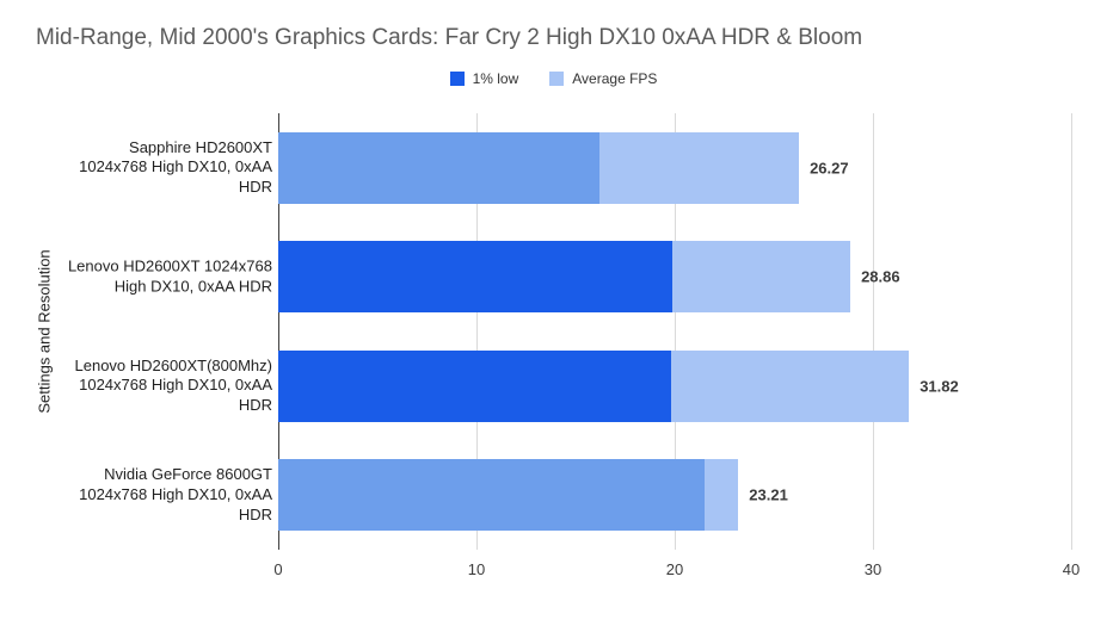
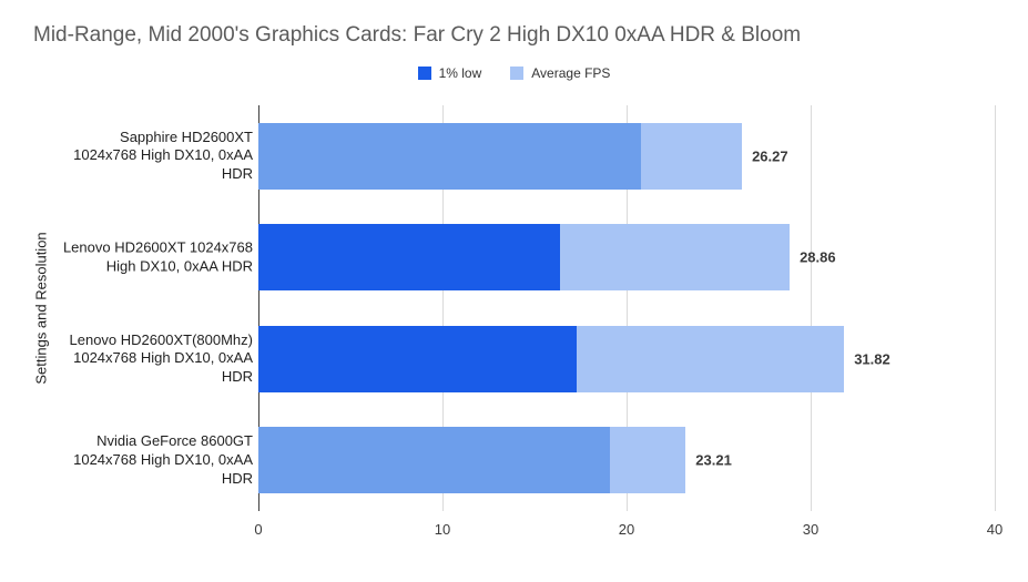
1% low/Sapphire HD2600XT 1024x768 High DX10, 0xAA HDR: 16.2 -> 20.8
1% low/Lenovo HD2600XT 1024x768 High DX10, 0xAA HDR: 19.9 -> 16.4
1% low/Lenovo HD2600XT(800Mhz) 1024x768 High DX10, 0xAA HDR: 19.8 -> 17.3
1% low/Nvidia GeForce 8600GT 1024x768 High DX10, 0xAA HDR: 21.5 -> 19.1
